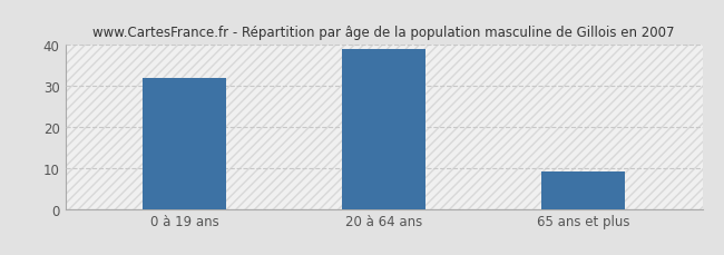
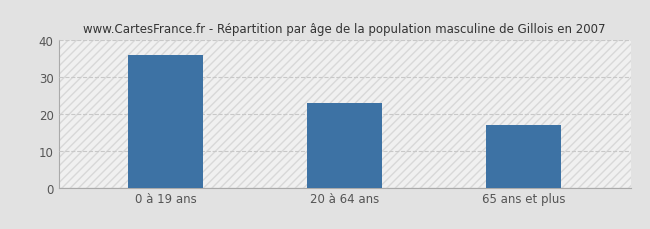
0 à 19 ans: 32 -> 36
20 à 64 ans: 39 -> 23
65 ans et plus: 9 -> 17
